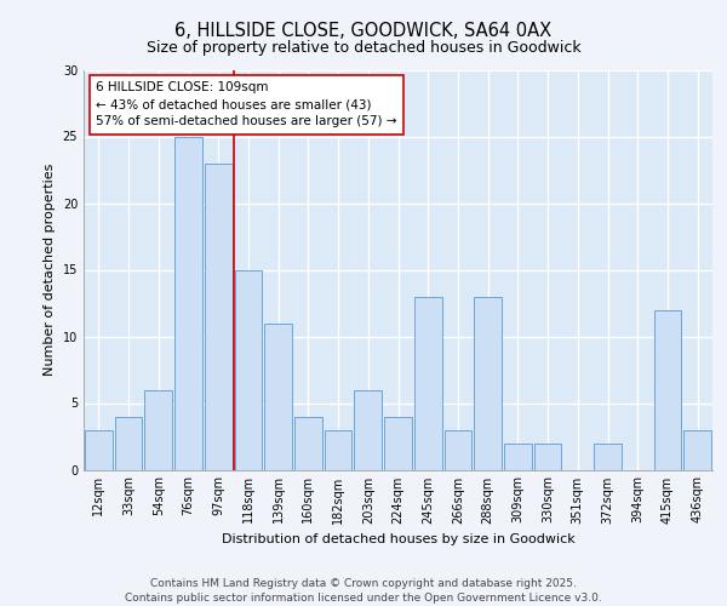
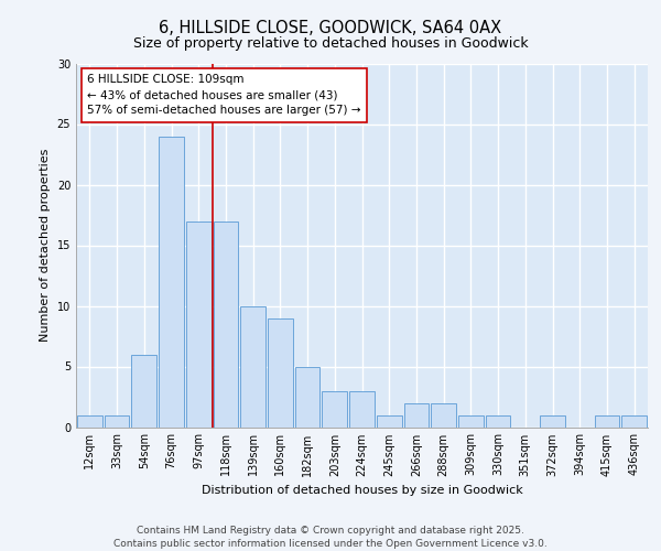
12sqm: 3 -> 1
33sqm: 4 -> 1
76sqm: 25 -> 24
97sqm: 23 -> 17
118sqm: 15 -> 17
139sqm: 11 -> 10
160sqm: 4 -> 9
182sqm: 3 -> 5
203sqm: 6 -> 3
224sqm: 4 -> 3
245sqm: 13 -> 1
266sqm: 3 -> 2
288sqm: 13 -> 2
309sqm: 2 -> 1
330sqm: 2 -> 1
372sqm: 2 -> 1
415sqm: 12 -> 1
436sqm: 3 -> 1
